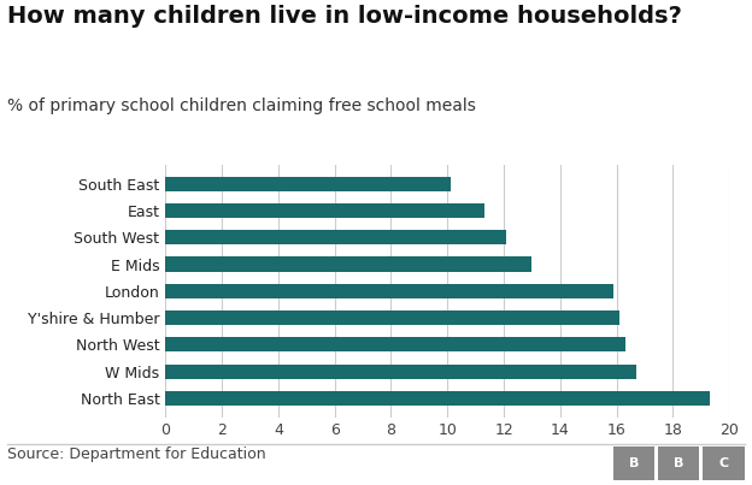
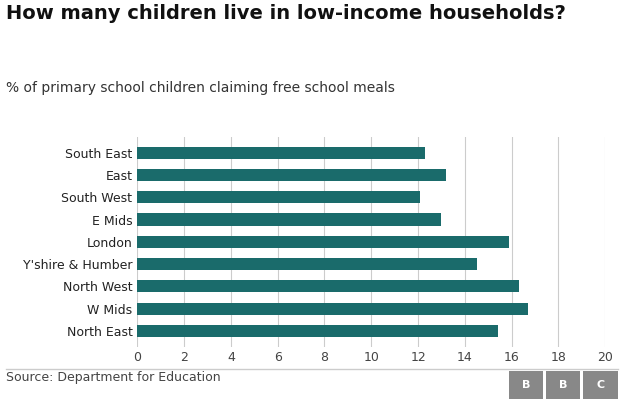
South East: 10.1 -> 12.3
East: 11.3 -> 13.2
Y'shire & Humber: 16.1 -> 14.5
North East: 19.3 -> 15.4
